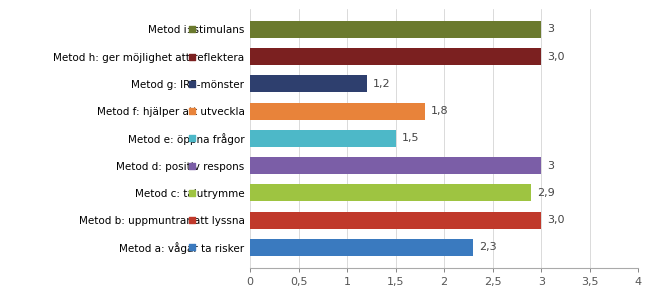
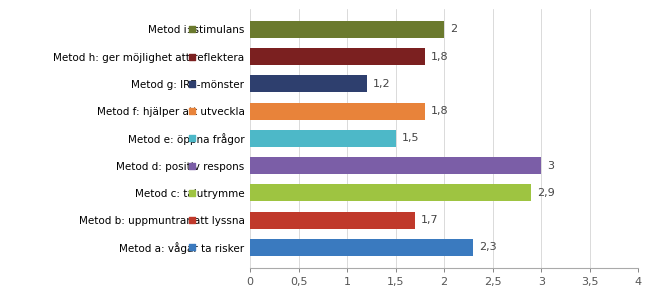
Metod i: stimulans: 3 -> 2
Metod h: ger möjlighet att reflektera: 3,0 -> 1,8
Metod b: uppmuntrar att lyssna: 3,0 -> 1,7
